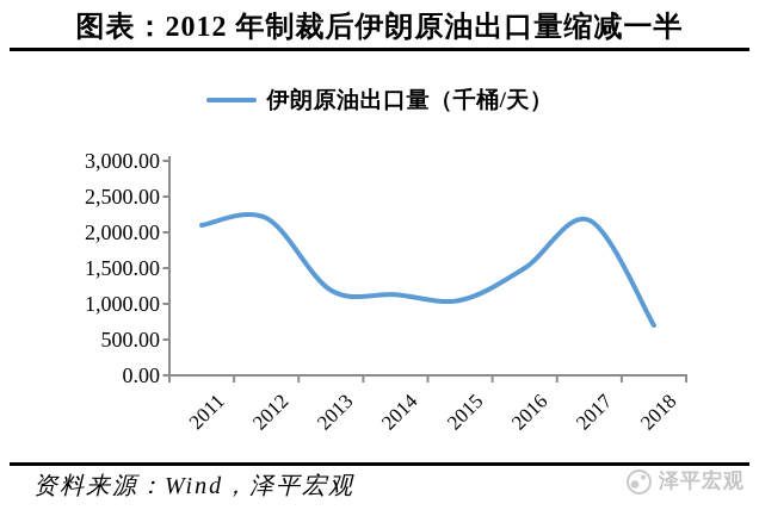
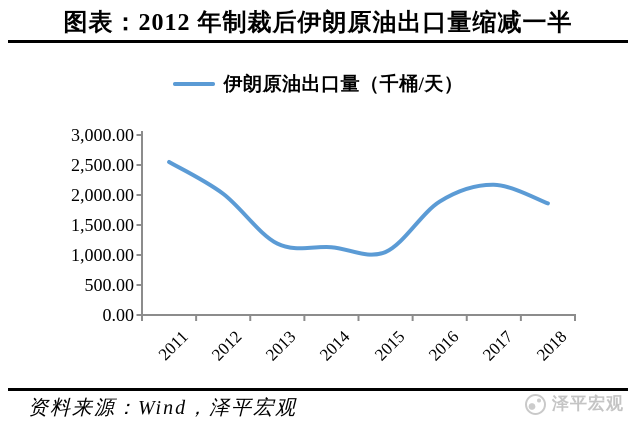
2011: 2100 -> 2600
2012: 2200 -> 2000
2016: 1500 -> 1900
2018: 700 -> 1900
